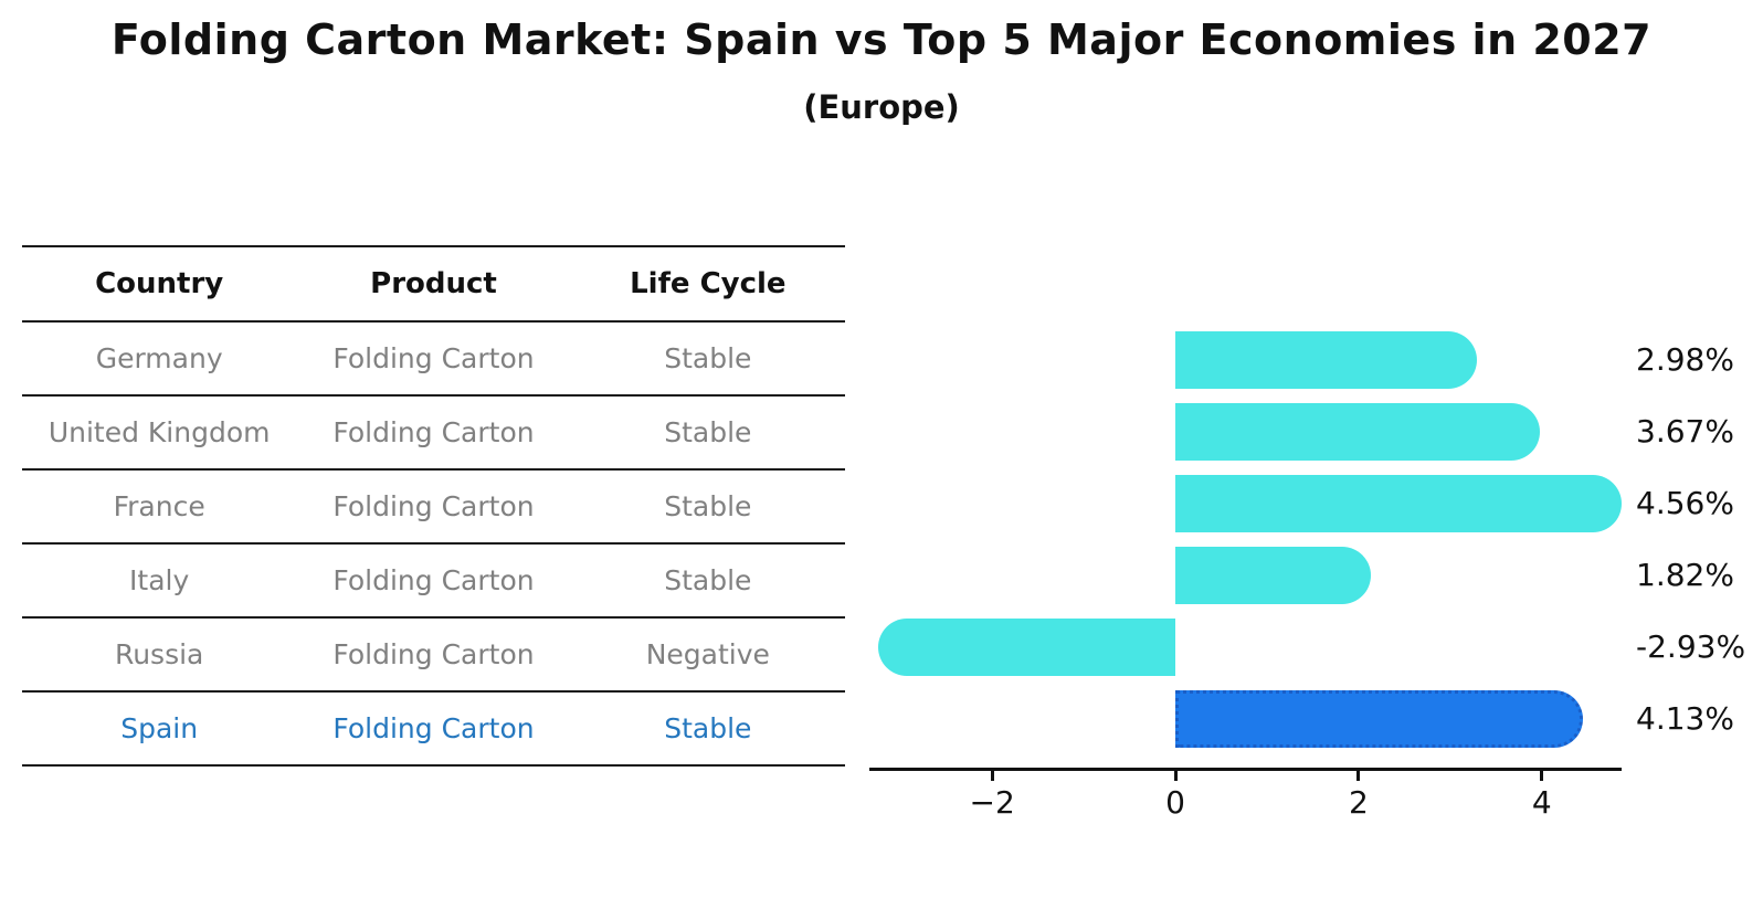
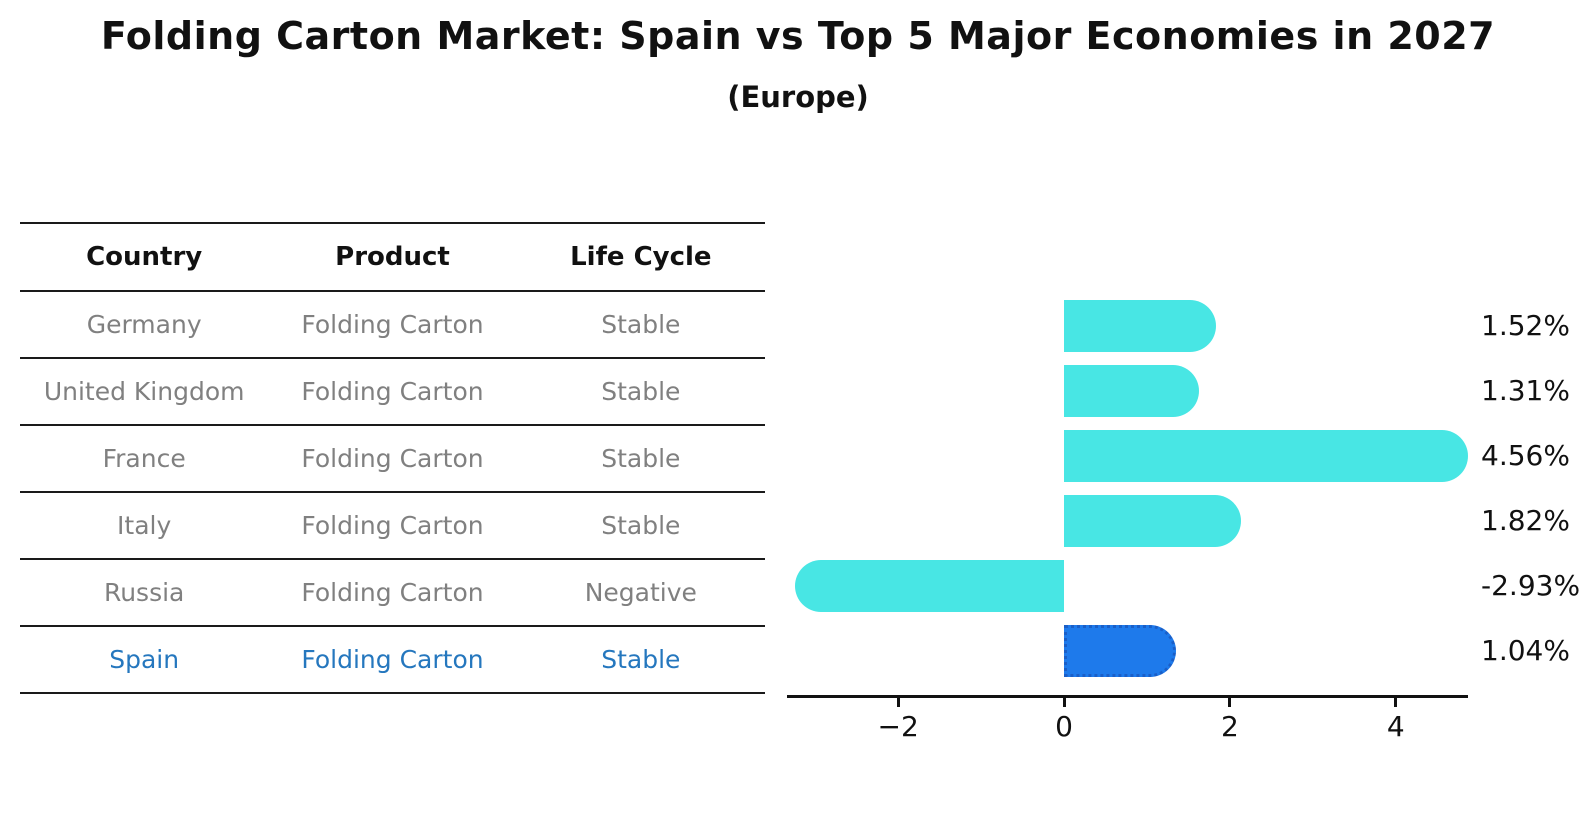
Germany: 2.98% -> 1.52%
United Kingdom: 3.67% -> 1.31%
Spain: 4.13% -> 1.04%
